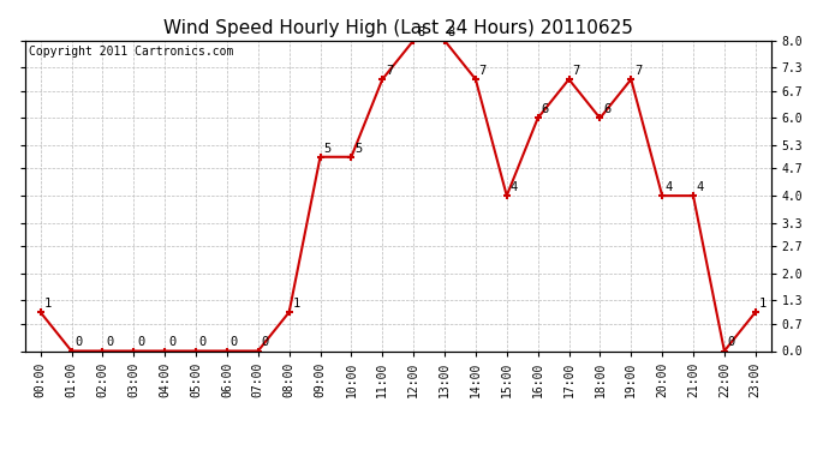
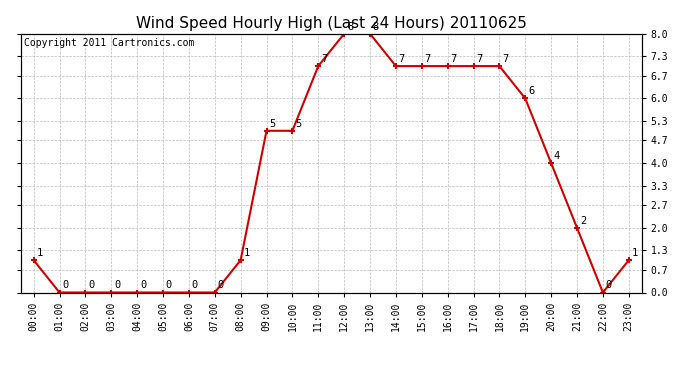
15:00: 4 -> 7
16:00: 6 -> 7
18:00: 6 -> 7
19:00: 7 -> 6
21:00: 4 -> 2
